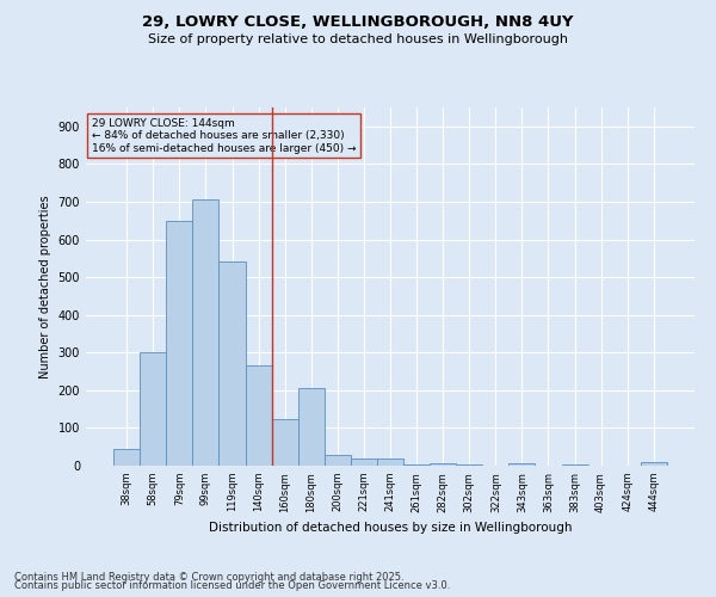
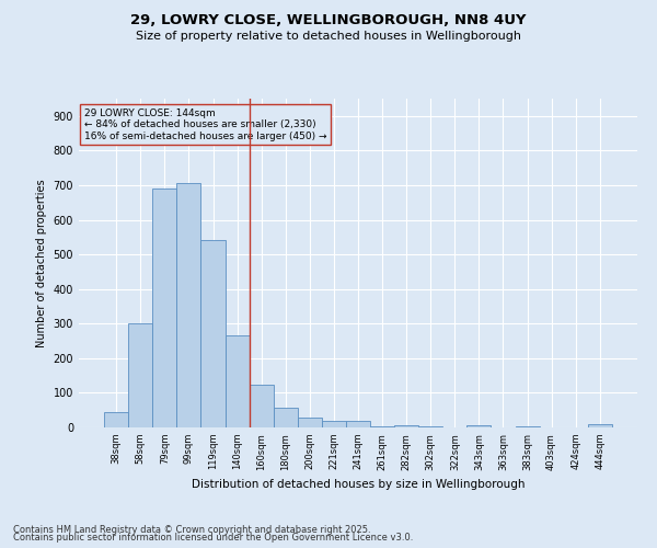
79sqm: 650 -> 690
180sqm: 205 -> 57
